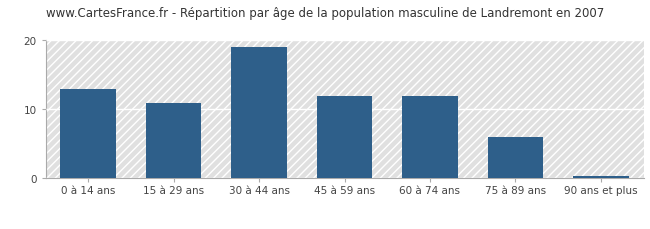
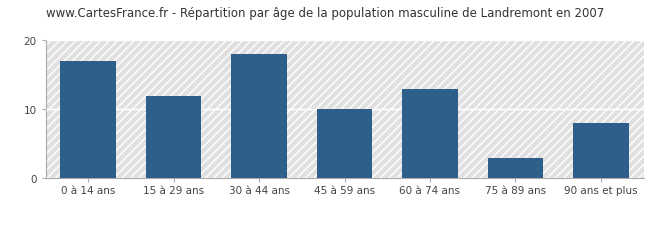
0 à 14 ans: 13.0 -> 17.0
15 à 29 ans: 11.0 -> 12.0
30 à 44 ans: 19.0 -> 18.0
45 à 59 ans: 12.0 -> 10.0
60 à 74 ans: 12.0 -> 13.0
75 à 89 ans: 6.0 -> 3.0
90 ans et plus: 0.3 -> 8.0
